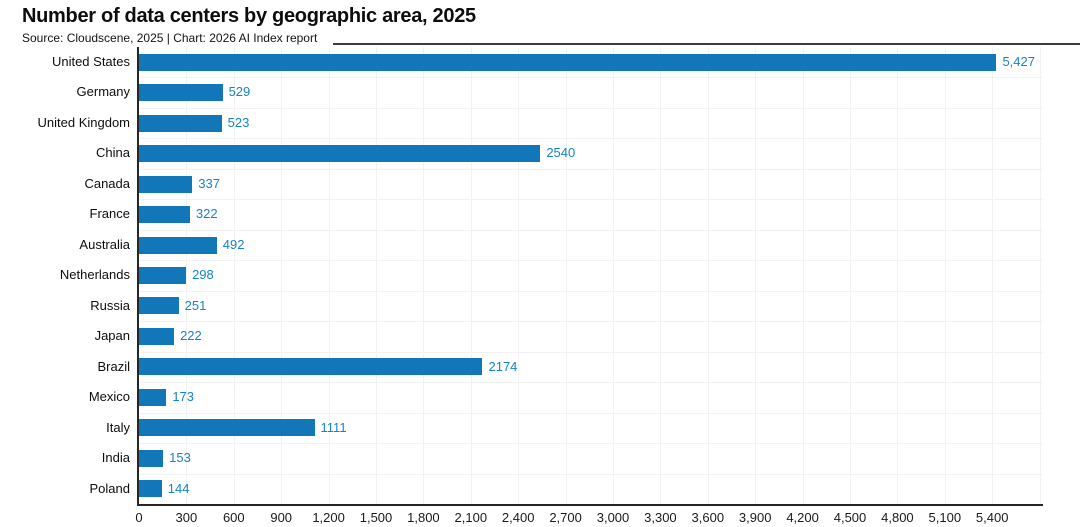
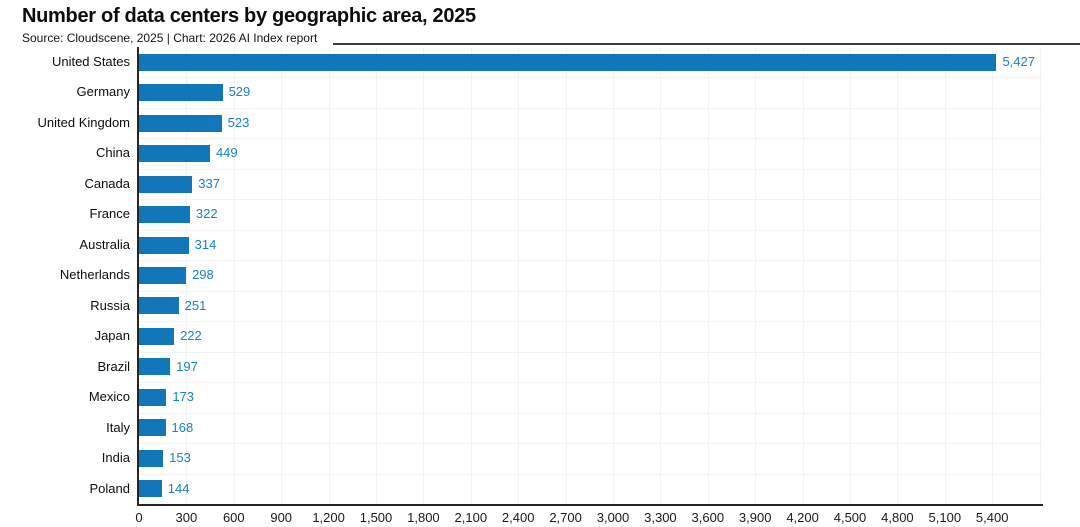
China: 2540 -> 449
Australia: 492 -> 314
Brazil: 2174 -> 197
Italy: 1111 -> 168
